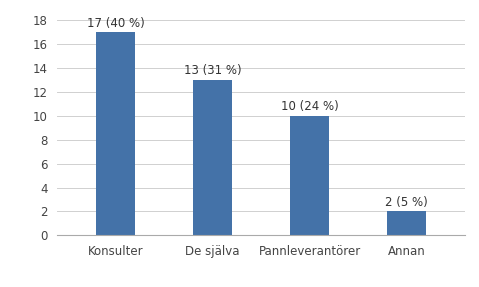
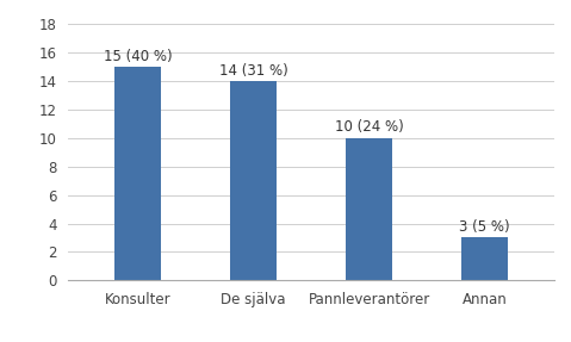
Konsulter: 17 -> 15
De själva: 13 -> 14
Annan: 2 -> 3
